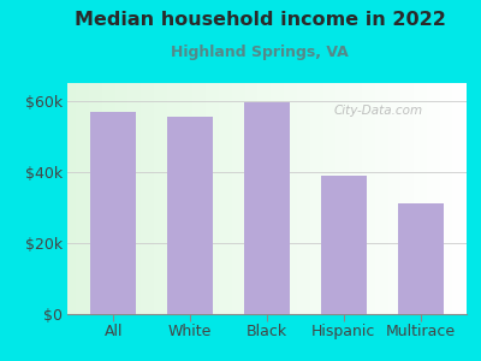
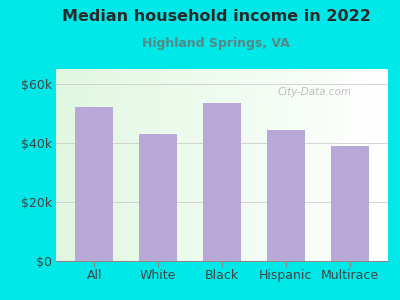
All: $57.0k -> $52.0k
White: $55.5k -> $43.0k
Black: $59.5k -> $53.5k
Hispanic: $39.0k -> $44.5k
Multirace: $31.0k -> $39.0k
